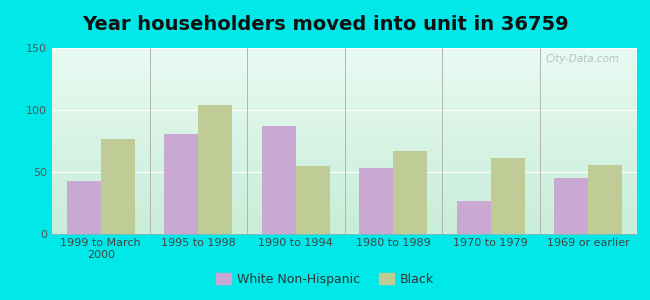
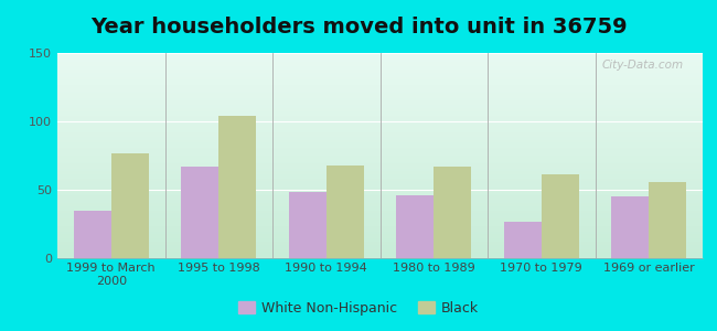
White Non-Hispanic/1999 to March 2000: 43 -> 35
White Non-Hispanic/1995 to 1998: 81 -> 67
White Non-Hispanic/1990 to 1994: 87 -> 48
Black/1990 to 1994: 55 -> 68
White Non-Hispanic/1980 to 1989: 53 -> 46
